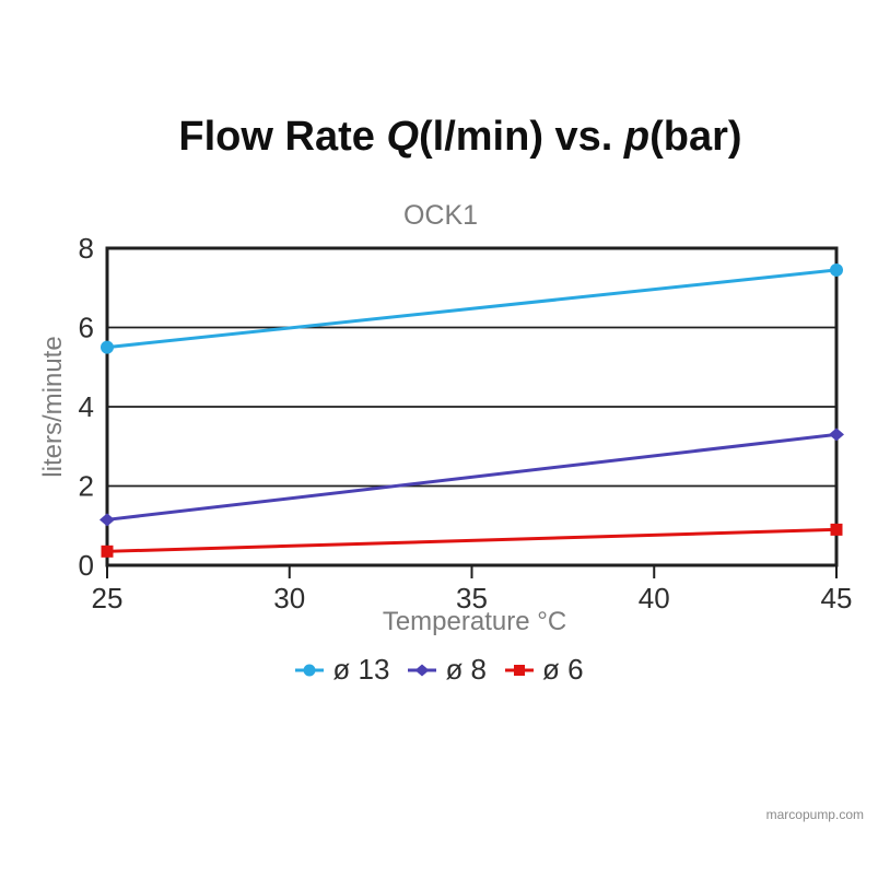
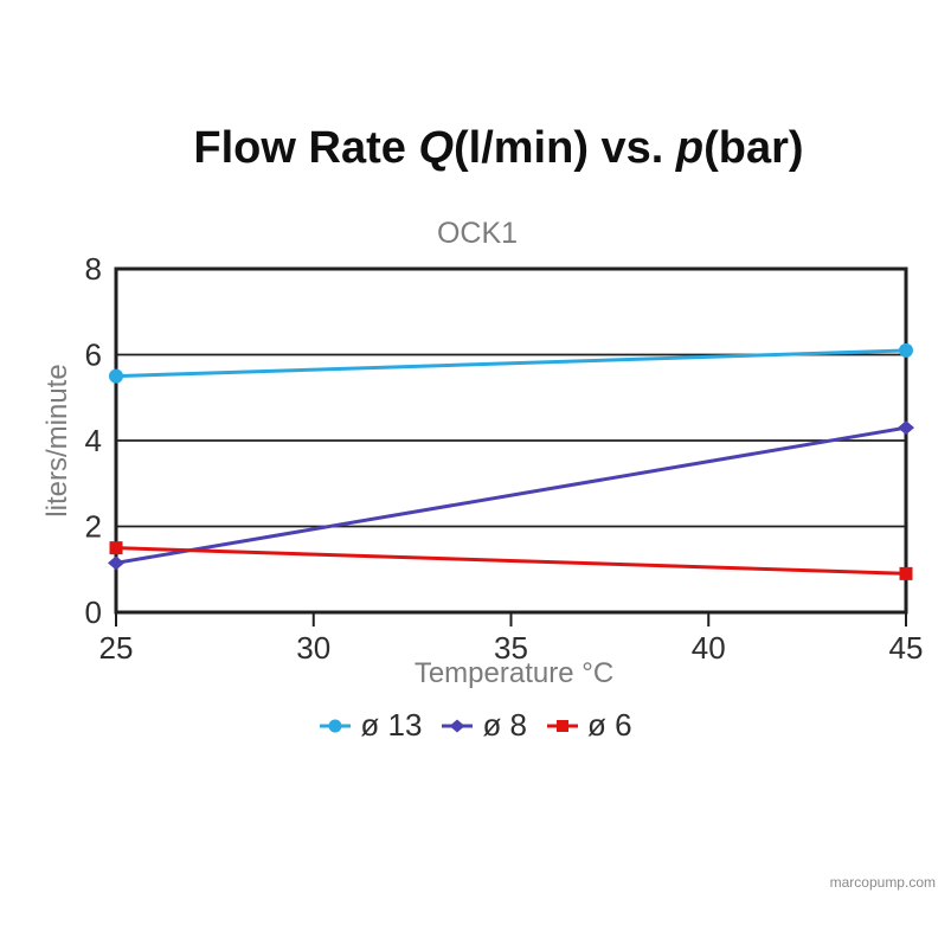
ø 6/25: 0.3 -> 1.5
ø 13/45: 7.5 -> 6.1
ø 8/45: 3.3 -> 4.3
